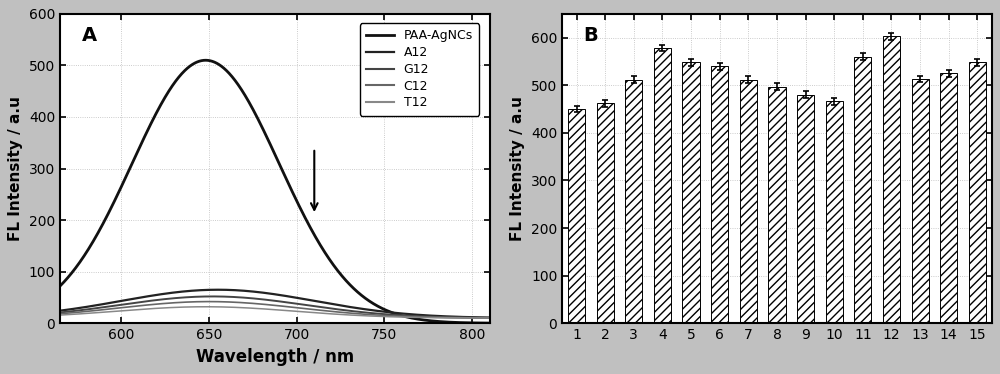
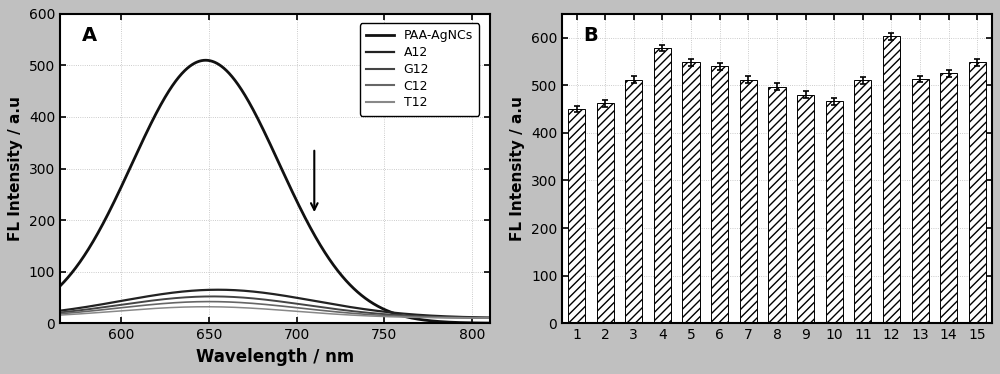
11: 560 -> 510
